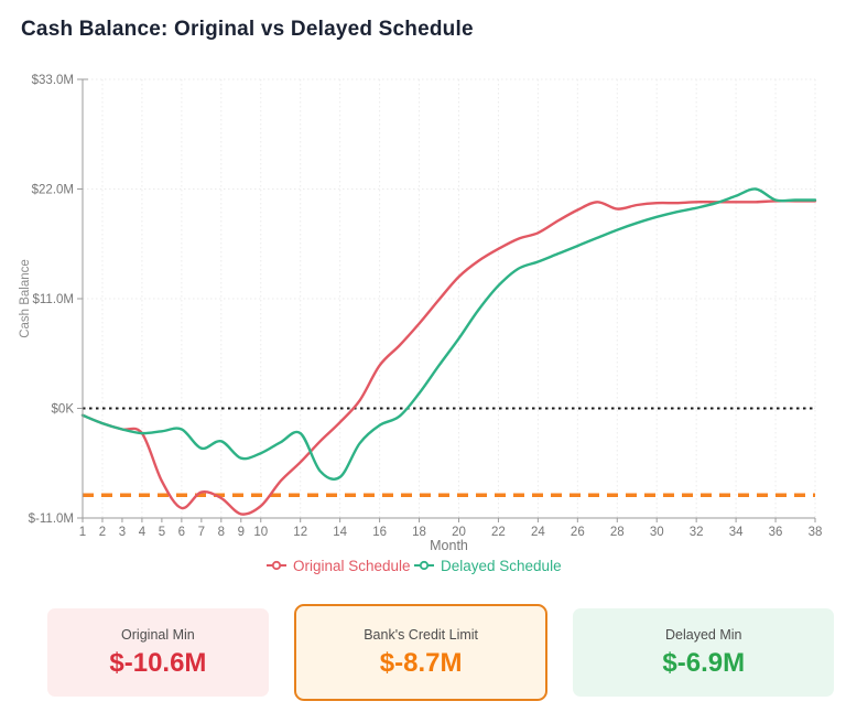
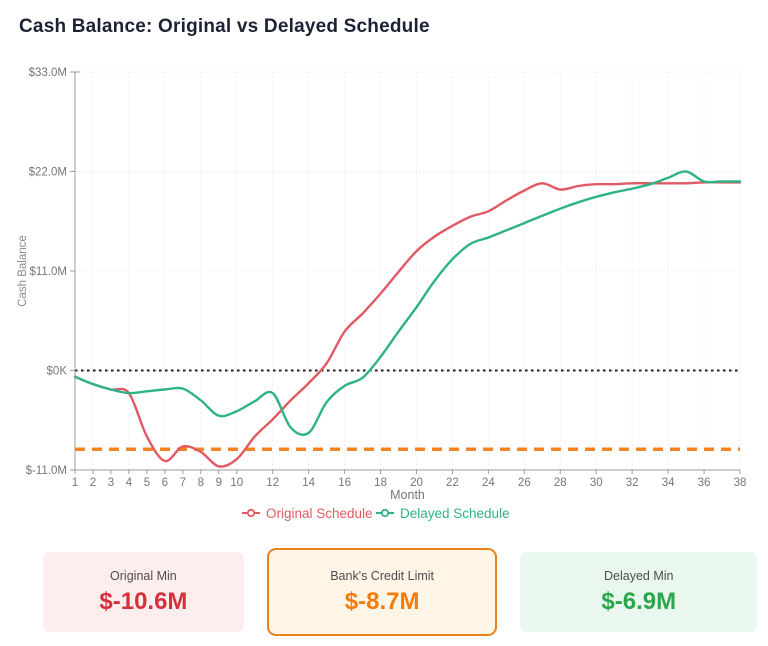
Delayed Schedule/7: -$4M -> -$2M
